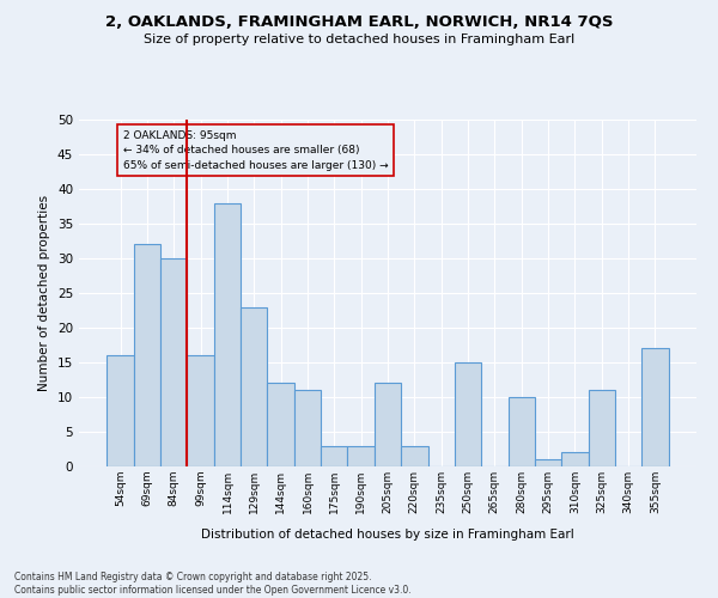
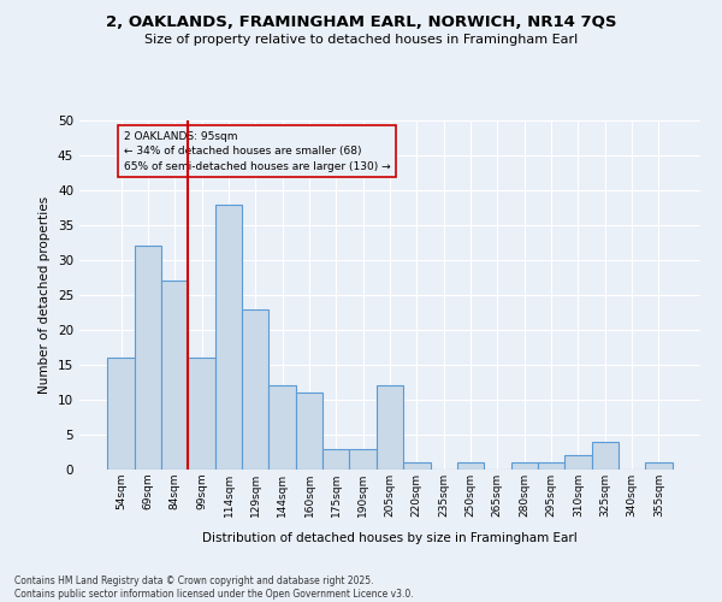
84sqm: 30 -> 27
220sqm: 3 -> 1
250sqm: 15 -> 1
280sqm: 10 -> 1
325sqm: 11 -> 4
355sqm: 17 -> 1
